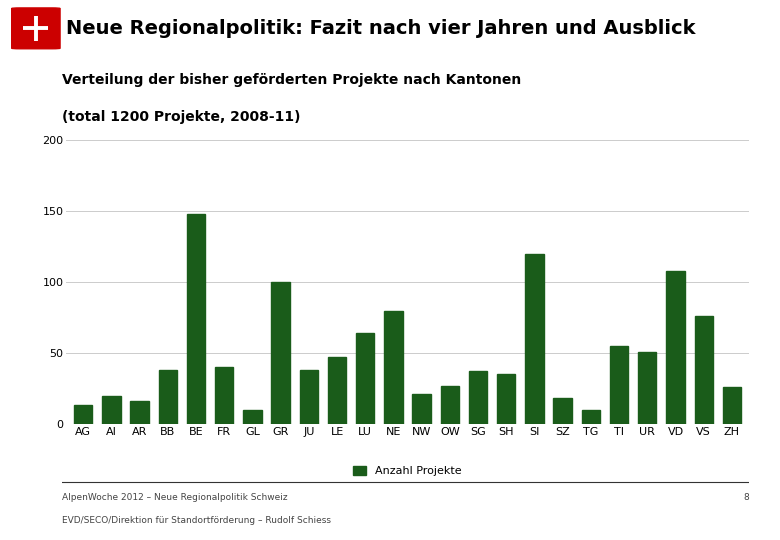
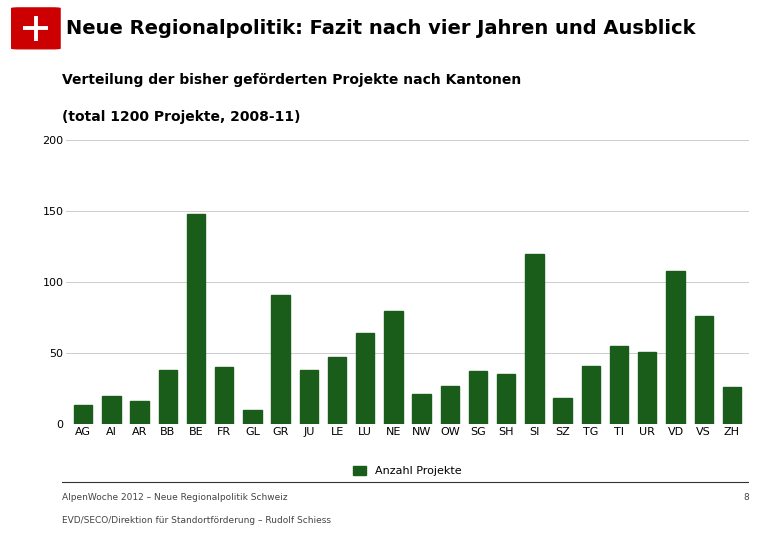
GR: 100 -> 91
TG: 10 -> 41
